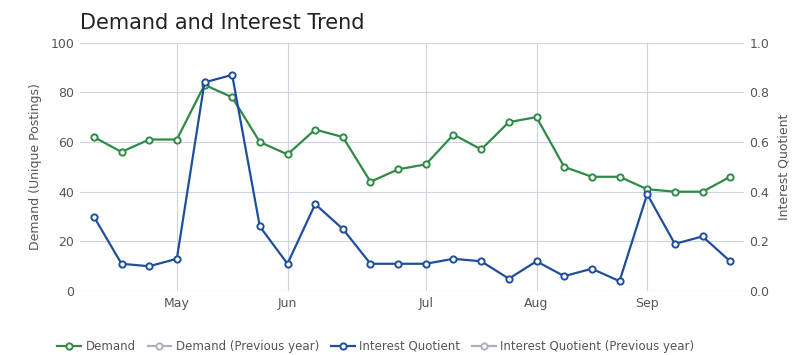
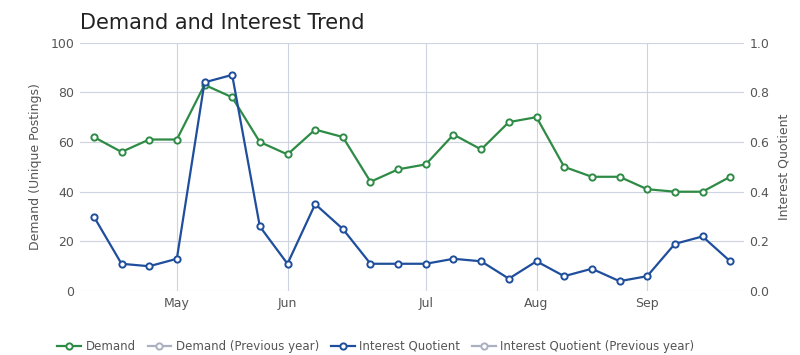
Interest Quotient/Sep: 0.39 -> 0.06
